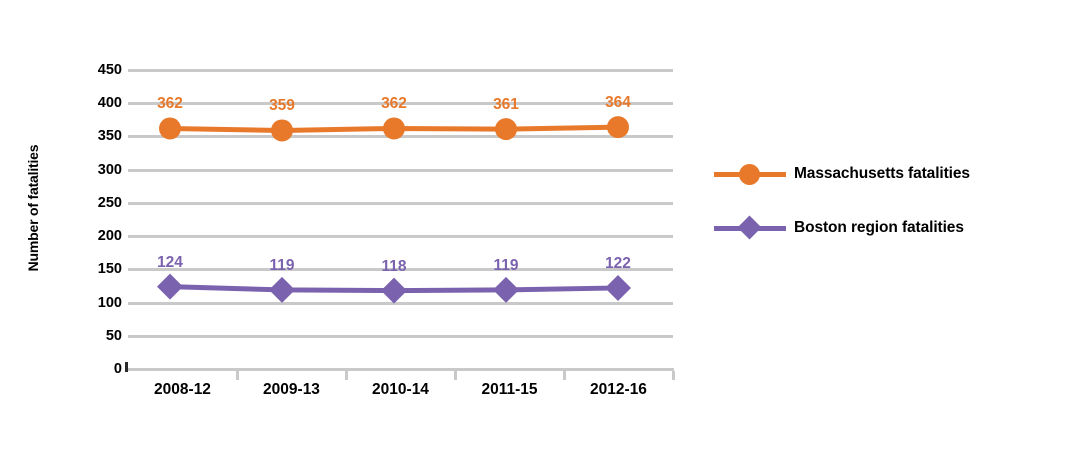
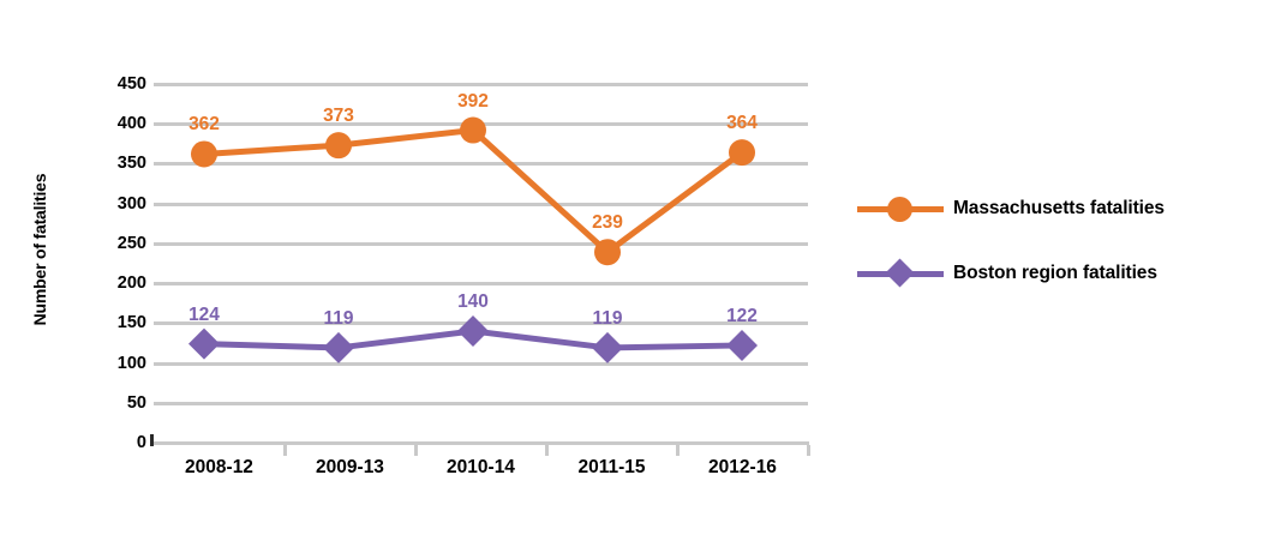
Massachusetts fatalities/2009-13: 359 -> 373
Massachusetts fatalities/2010-14: 362 -> 392
Boston region fatalities/2010-14: 118 -> 140
Massachusetts fatalities/2011-15: 361 -> 239
